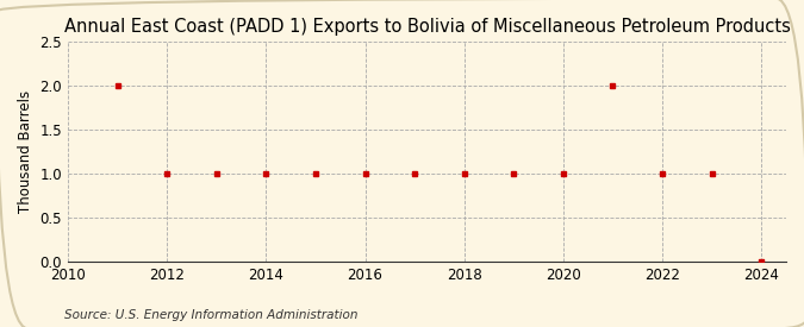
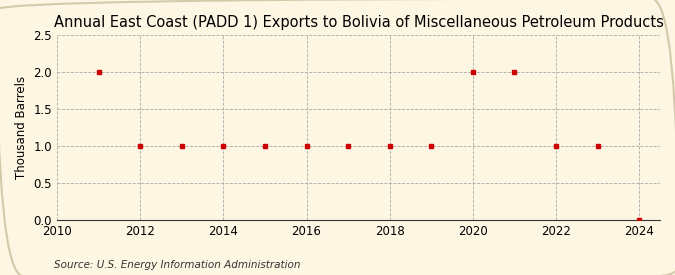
2020: 1 -> 2
